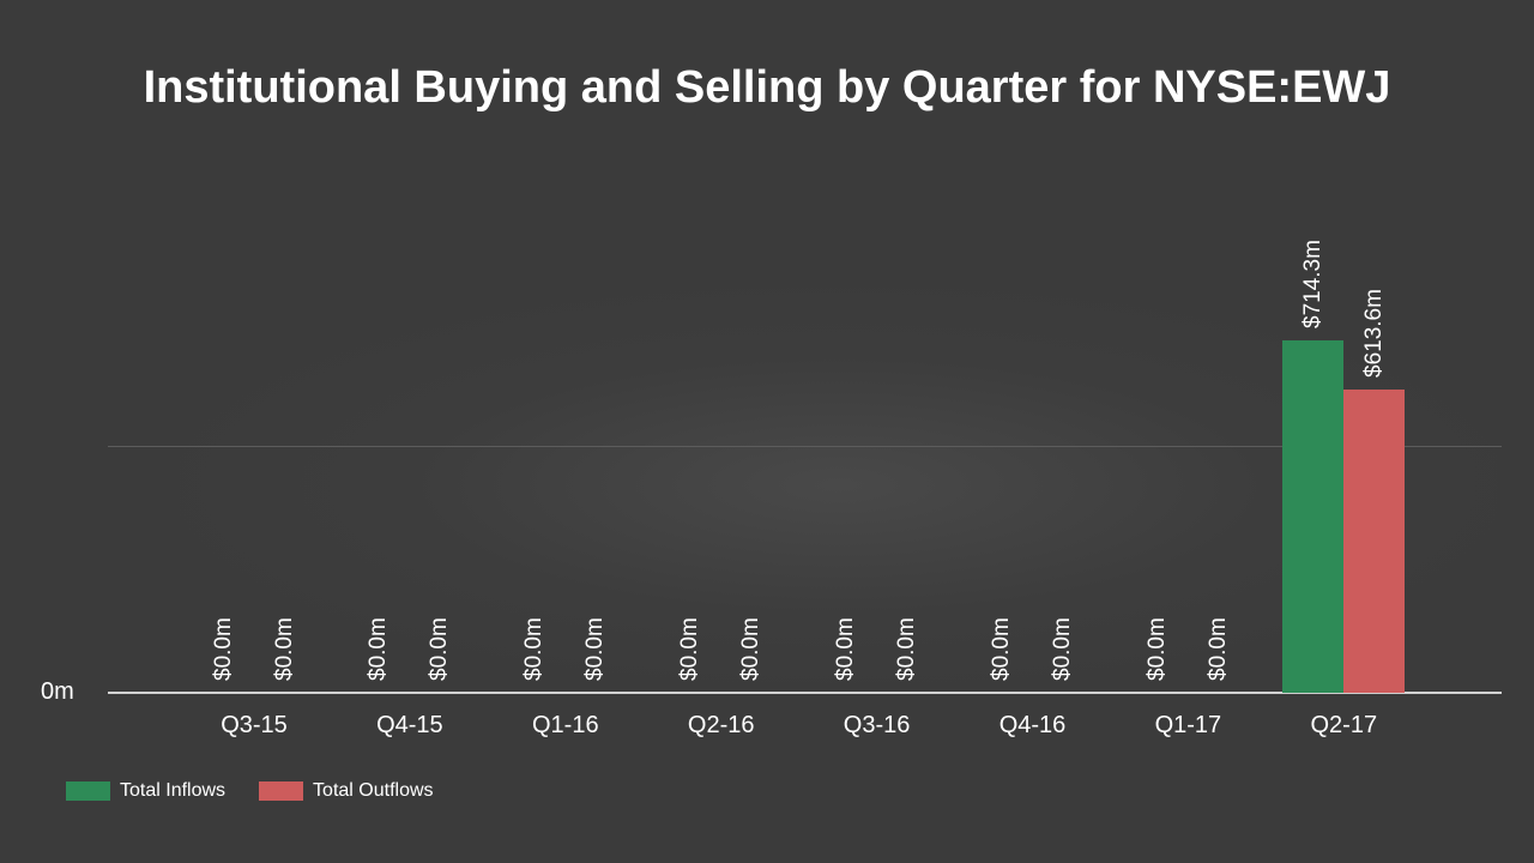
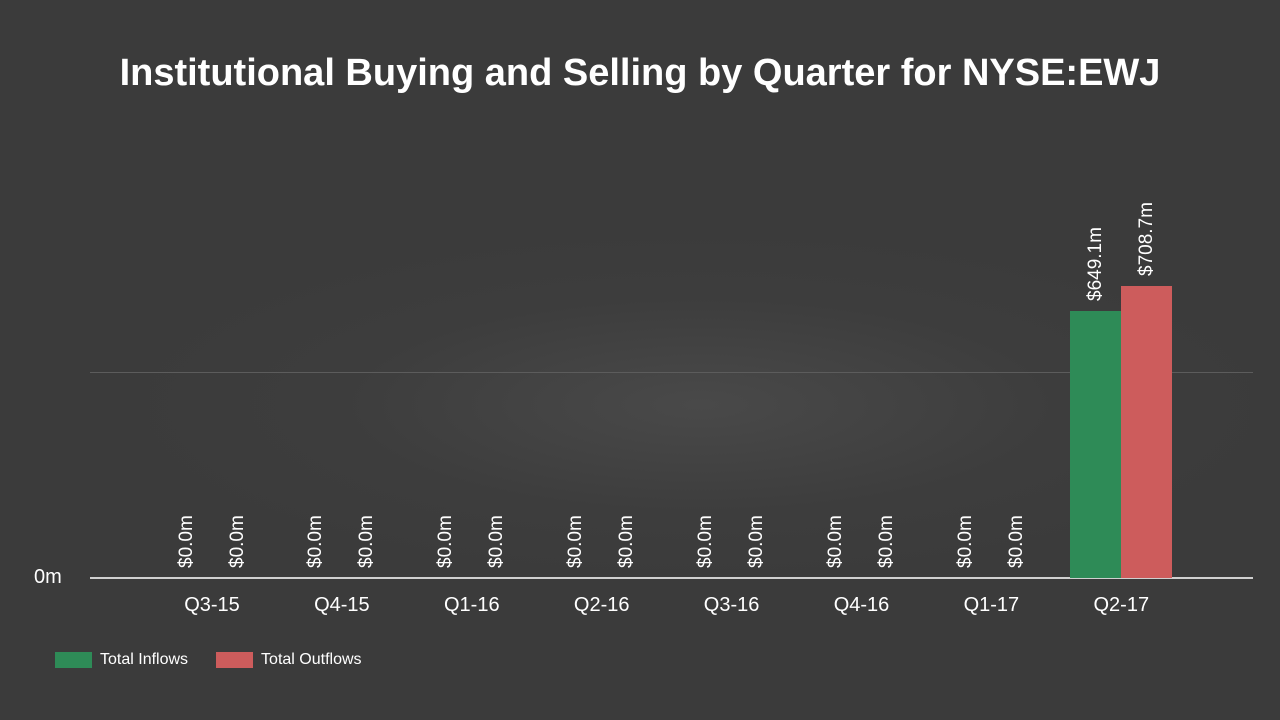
Total Inflows/Q2-17: $714.3m -> $649.1m
Total Outflows/Q2-17: $613.6m -> $708.7m
